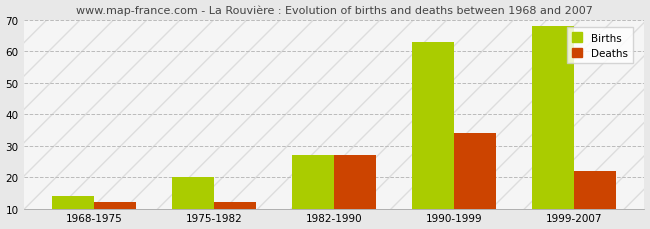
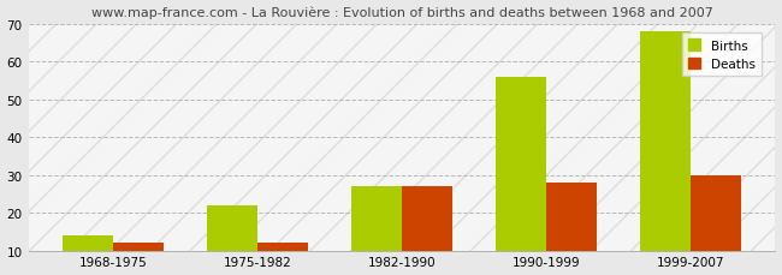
Births/1975-1982: 20 -> 22
Births/1990-1999: 63 -> 56
Deaths/1990-1999: 34 -> 28
Deaths/1999-2007: 22 -> 30
